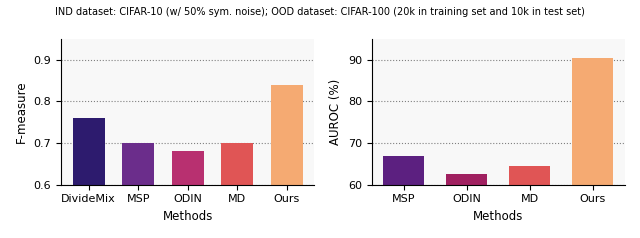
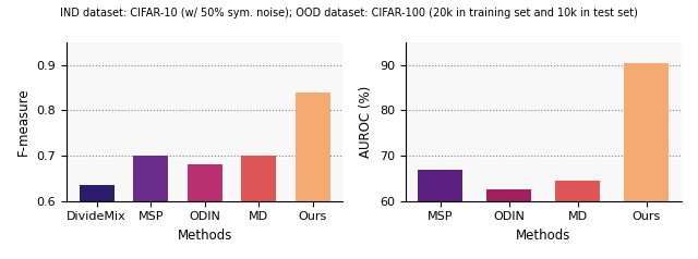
DivideMix: 0.760 -> 0.635
